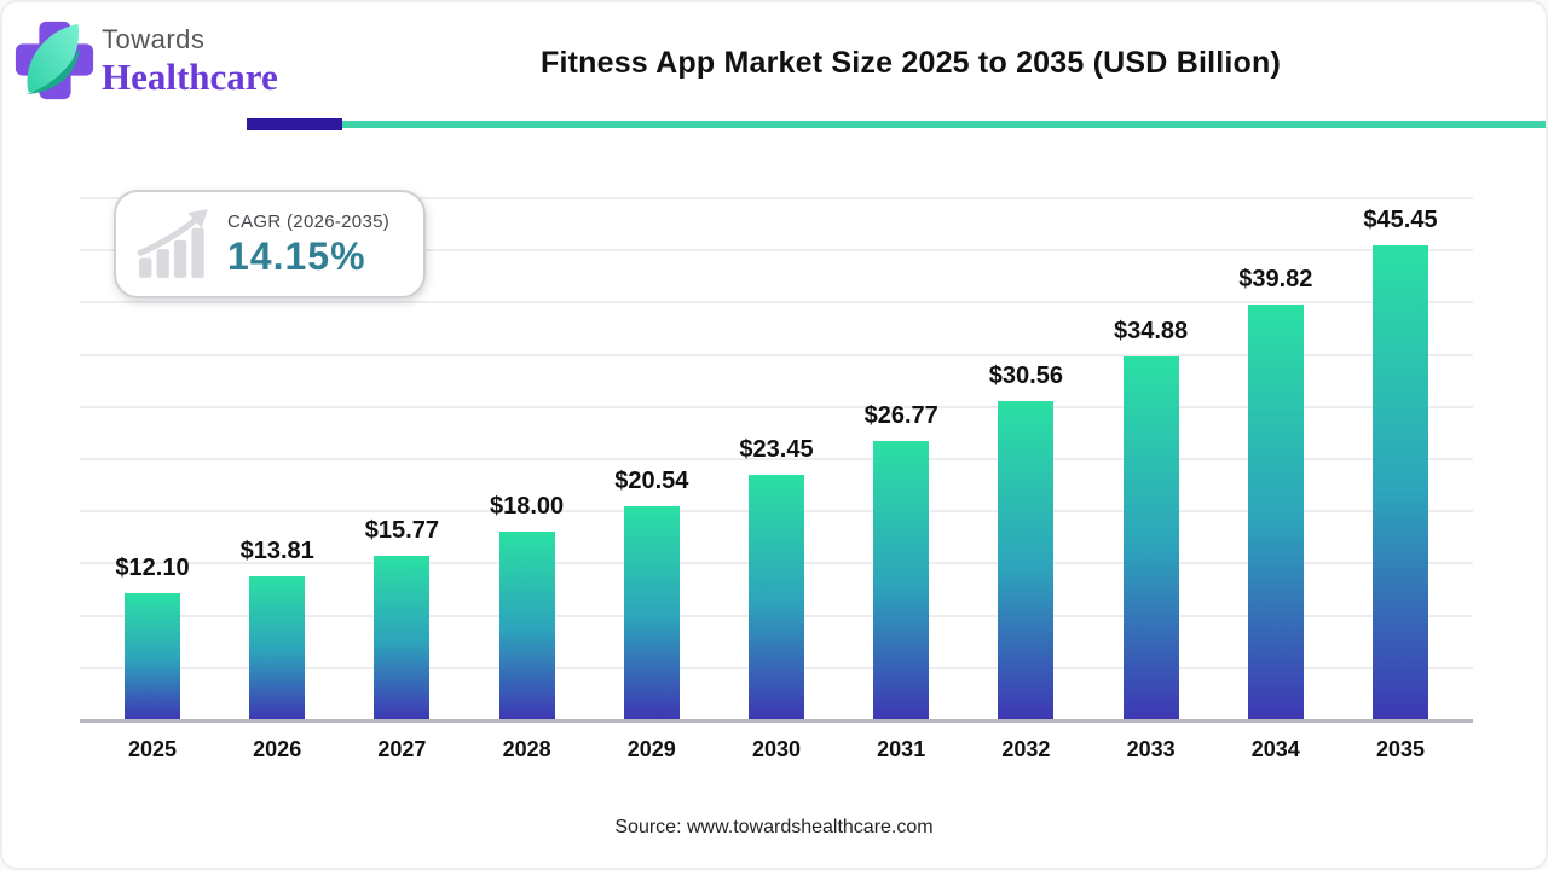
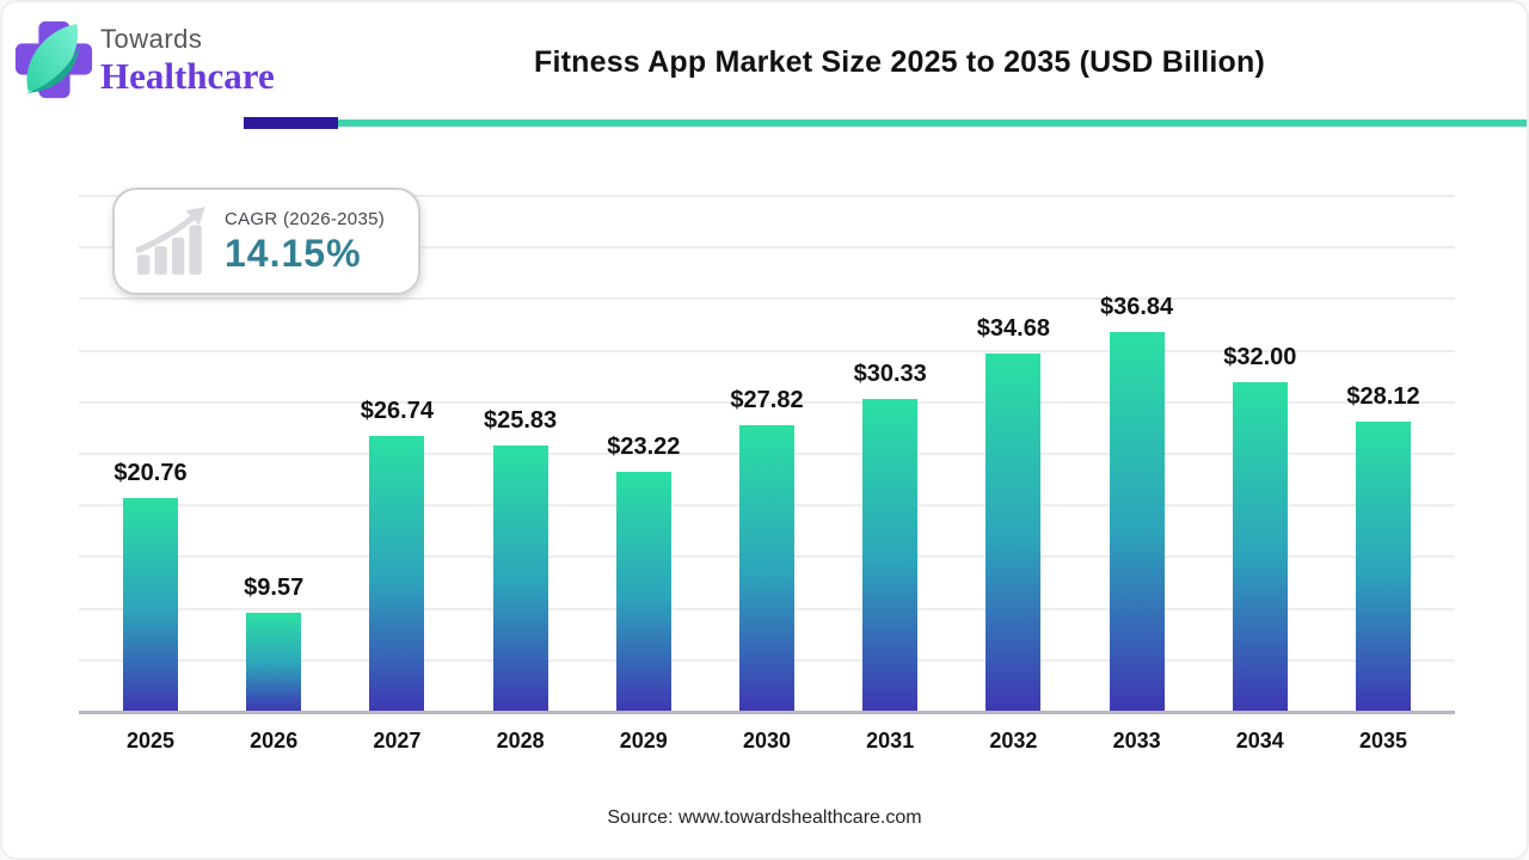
2025: $12.10 -> $20.76
2026: $13.81 -> $9.57
2027: $15.77 -> $26.74
2028: $18.00 -> $25.83
2029: $20.54 -> $23.22
2030: $23.45 -> $27.82
2031: $26.77 -> $30.33
2032: $30.56 -> $34.68
2033: $34.88 -> $36.84
2034: $39.82 -> $32.00
2035: $45.45 -> $28.12
